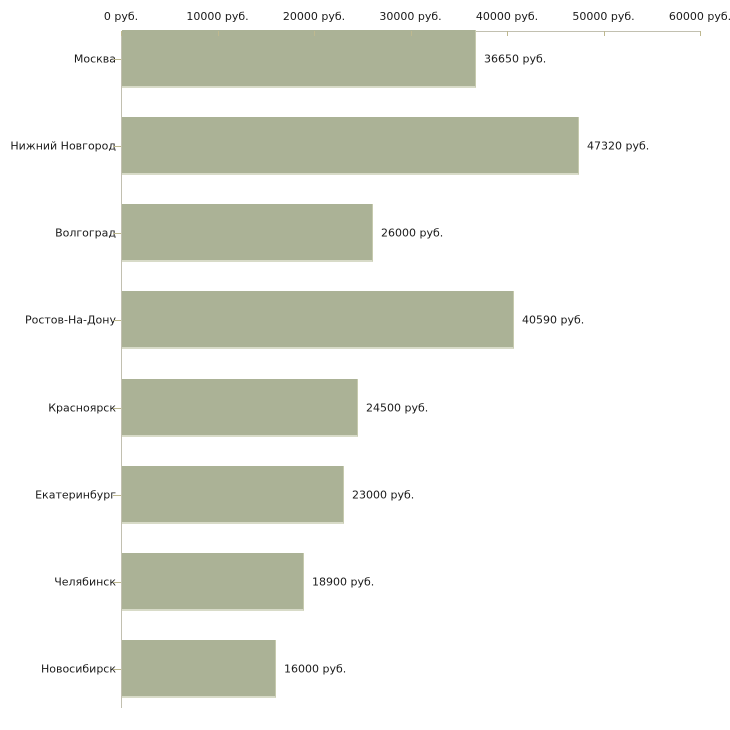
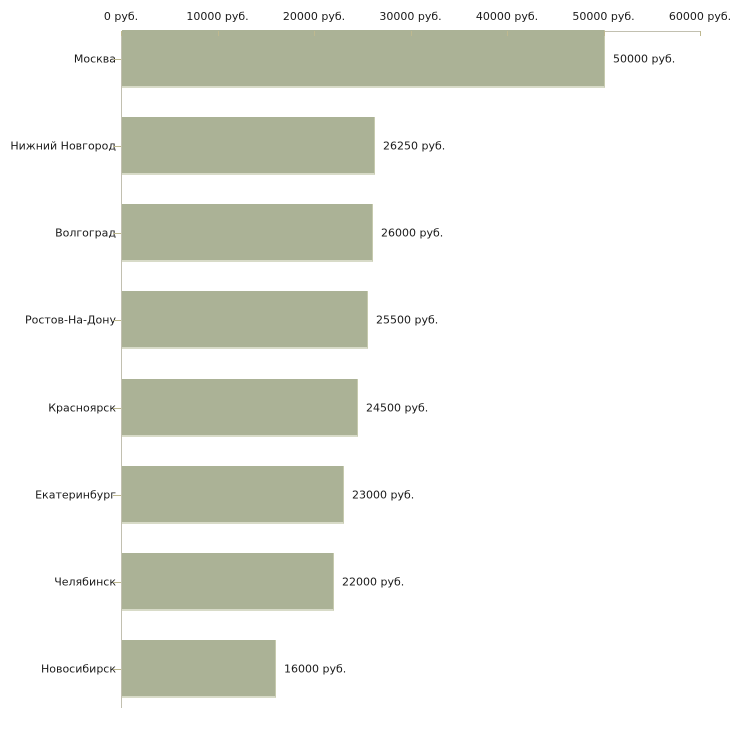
Москва: 36650 -> 50000
Нижний Новгород: 47320 -> 26250
Ростов-На-Дону: 40590 -> 25500
Челябинск: 18900 -> 22000
